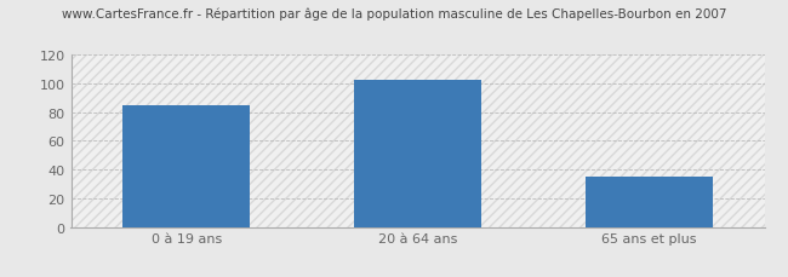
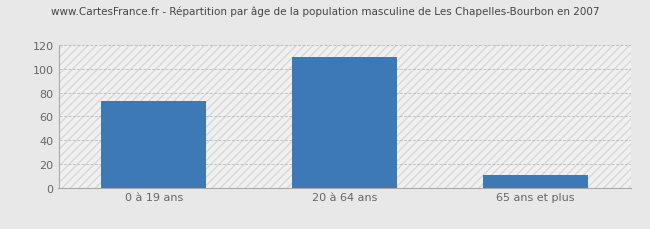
0 à 19 ans: 85 -> 73
20 à 64 ans: 102 -> 110
65 ans et plus: 35 -> 11
